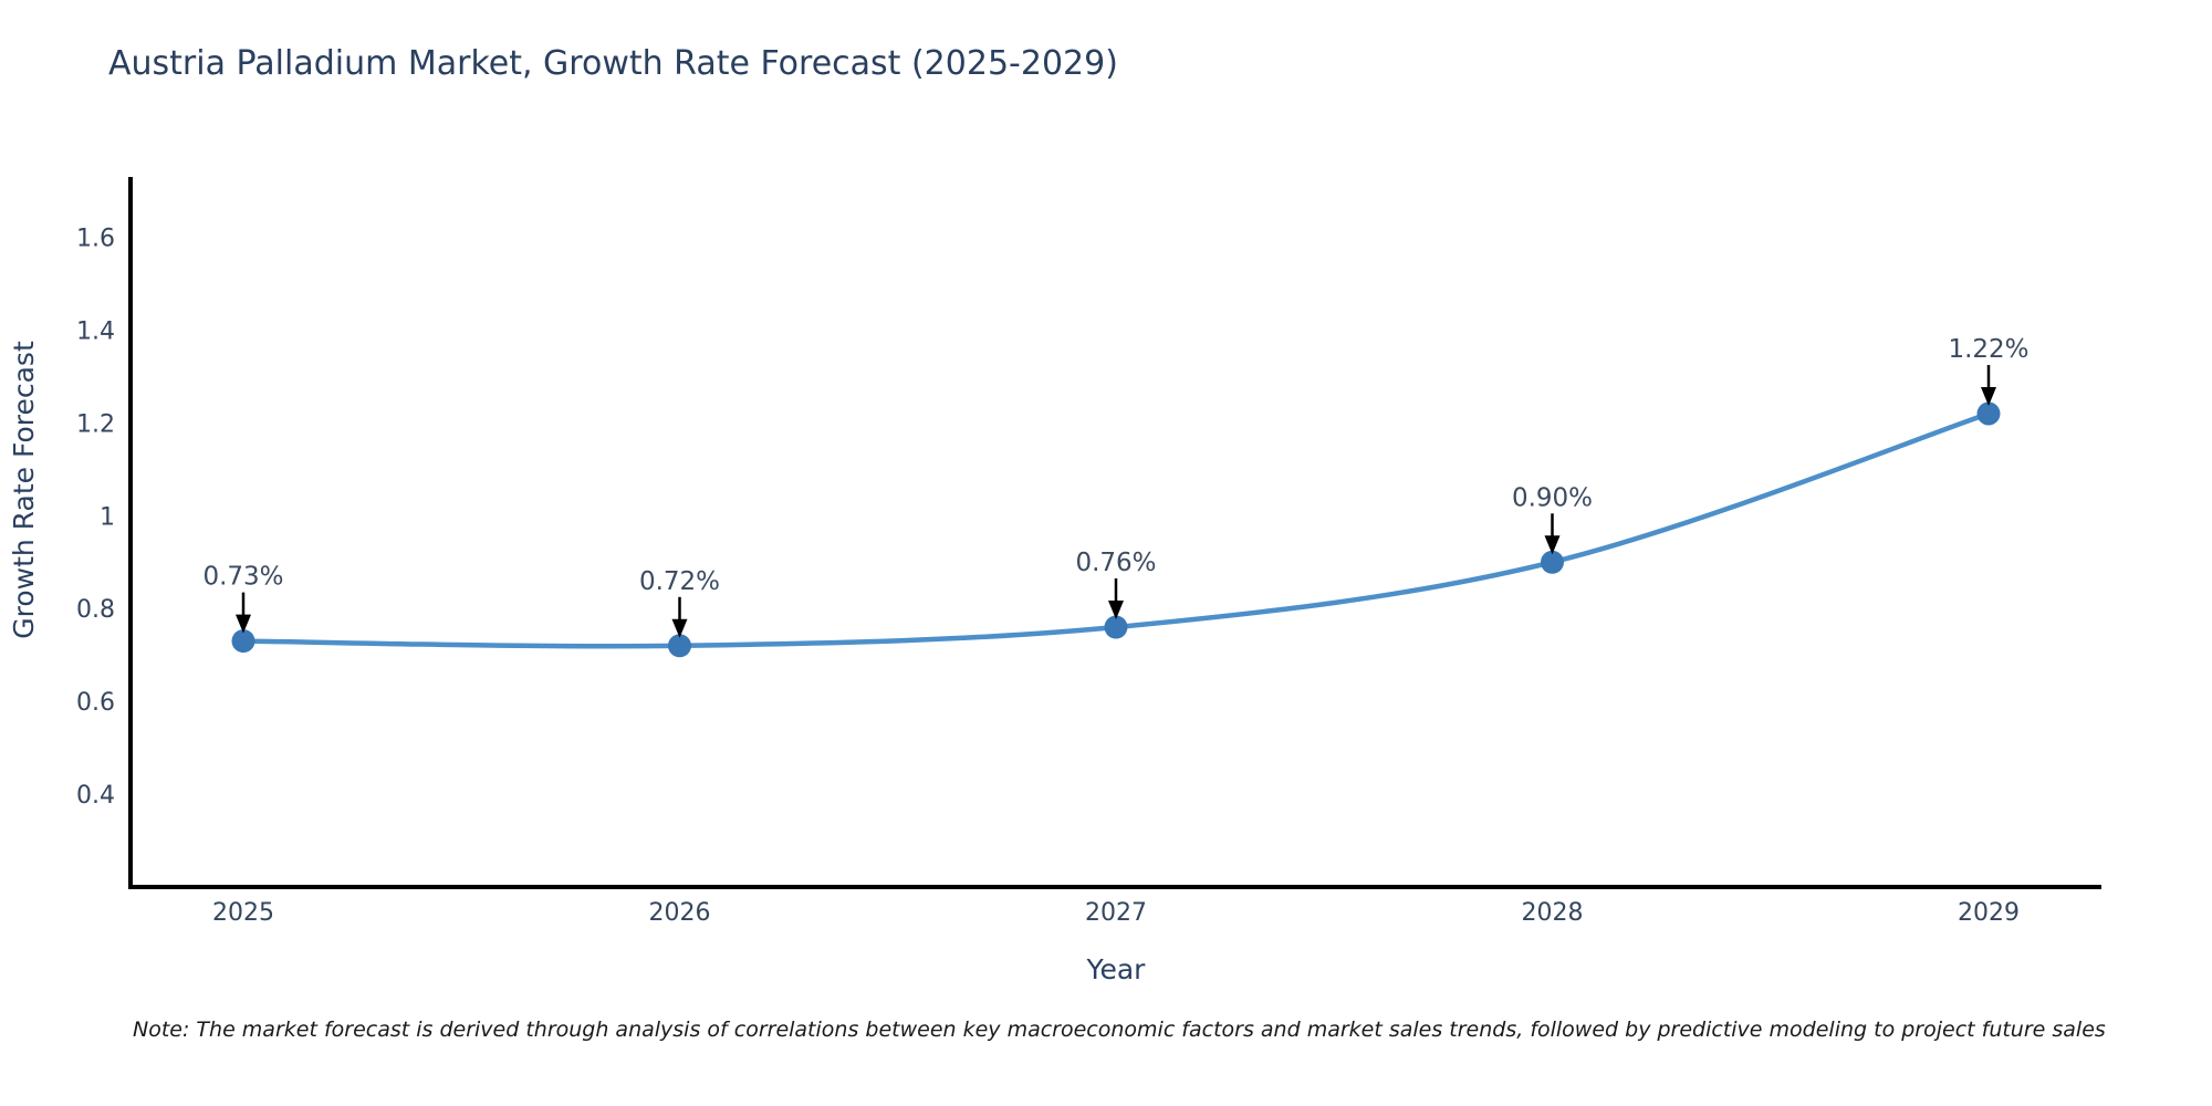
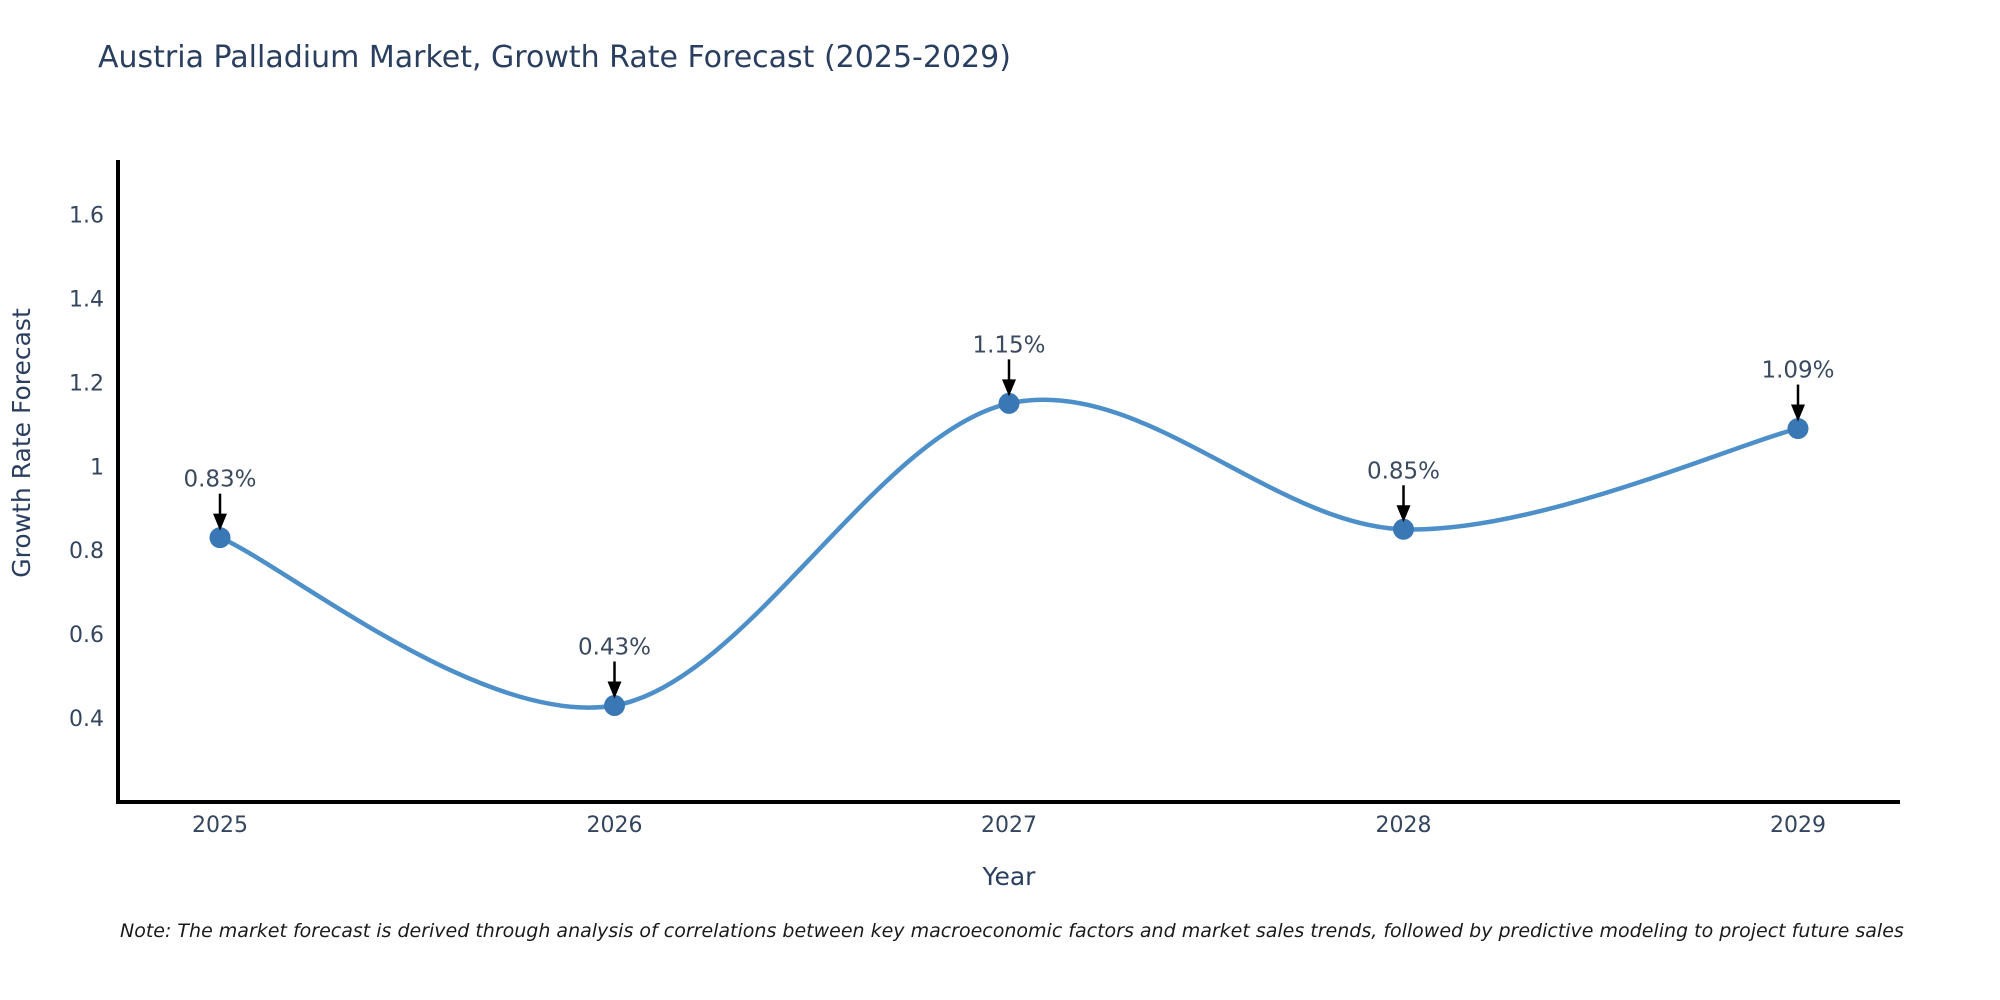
2025: 0.73% -> 0.83%
2026: 0.72% -> 0.43%
2027: 0.76% -> 1.15%
2028: 0.90% -> 0.85%
2029: 1.22% -> 1.09%
